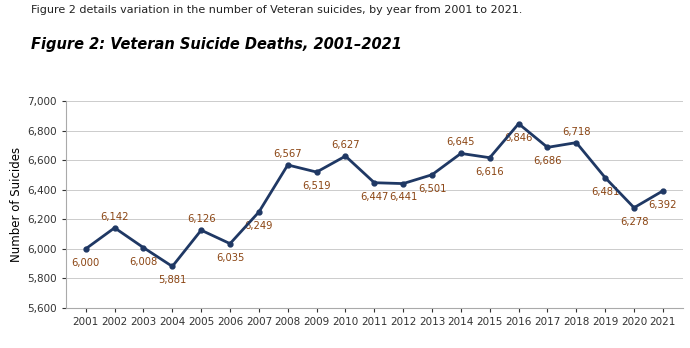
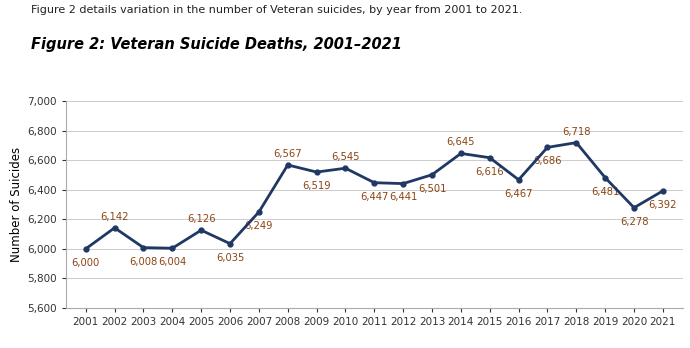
2004: 5,881 -> 6,004
2010: 6,627 -> 6,545
2016: 6,846 -> 6,467
